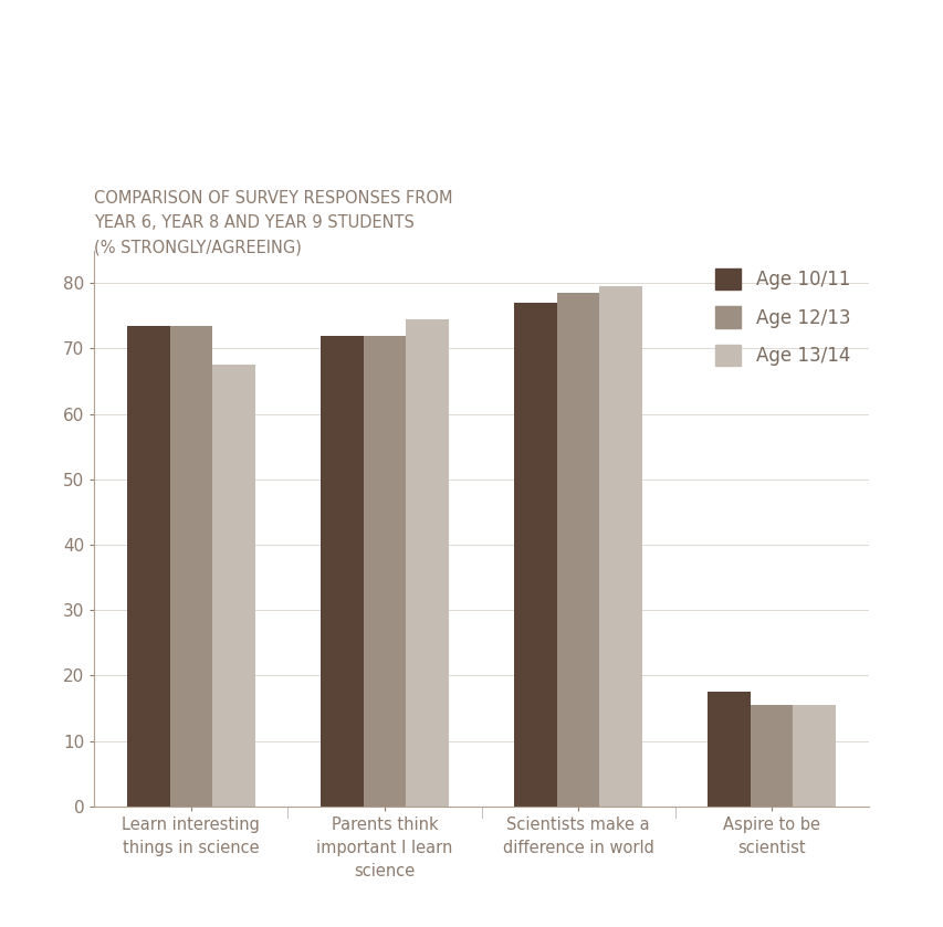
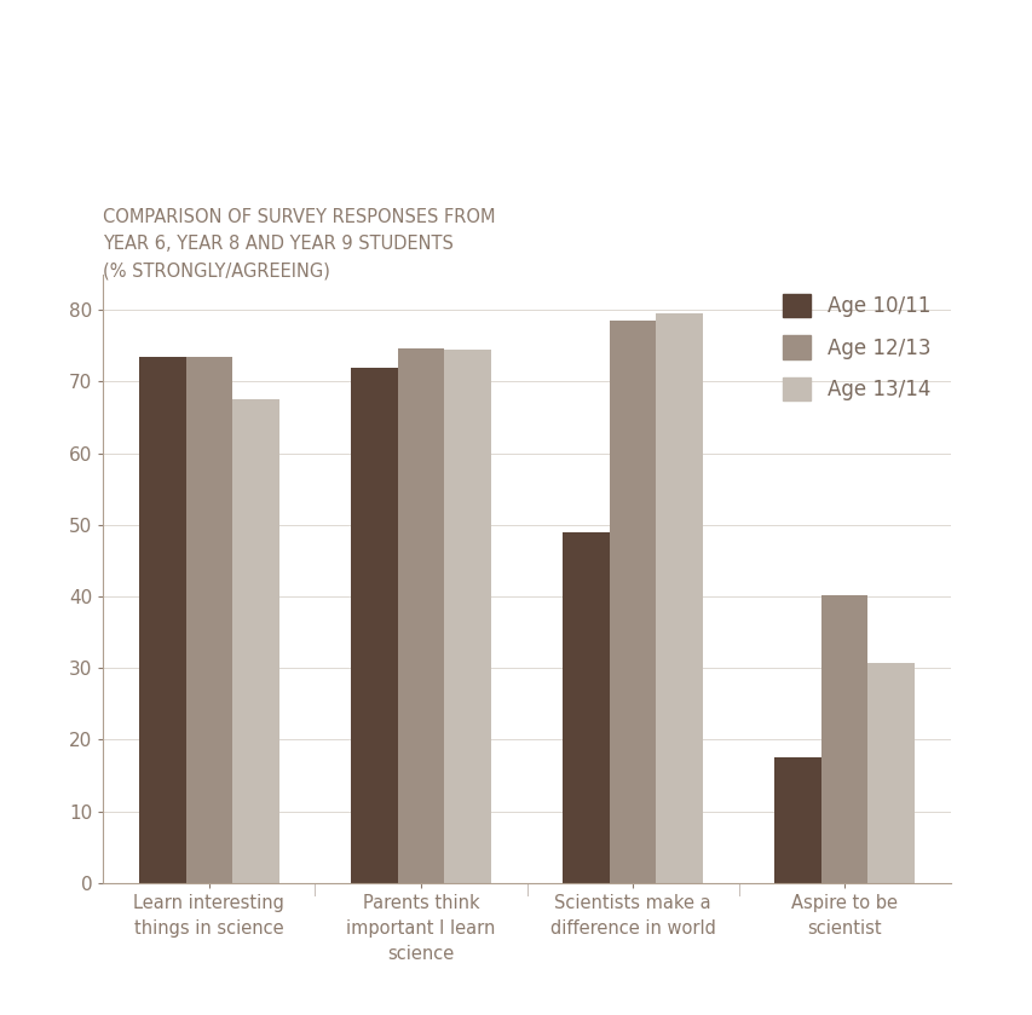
Age 12/13/Parents think important I learn science: 72.0 -> 74.6
Age 10/11/Scientists make a difference in world: 77.0 -> 49.0
Age 12/13/Aspire to be scientist: 15.5 -> 40.2
Age 13/14/Aspire to be scientist: 15.5 -> 30.8
